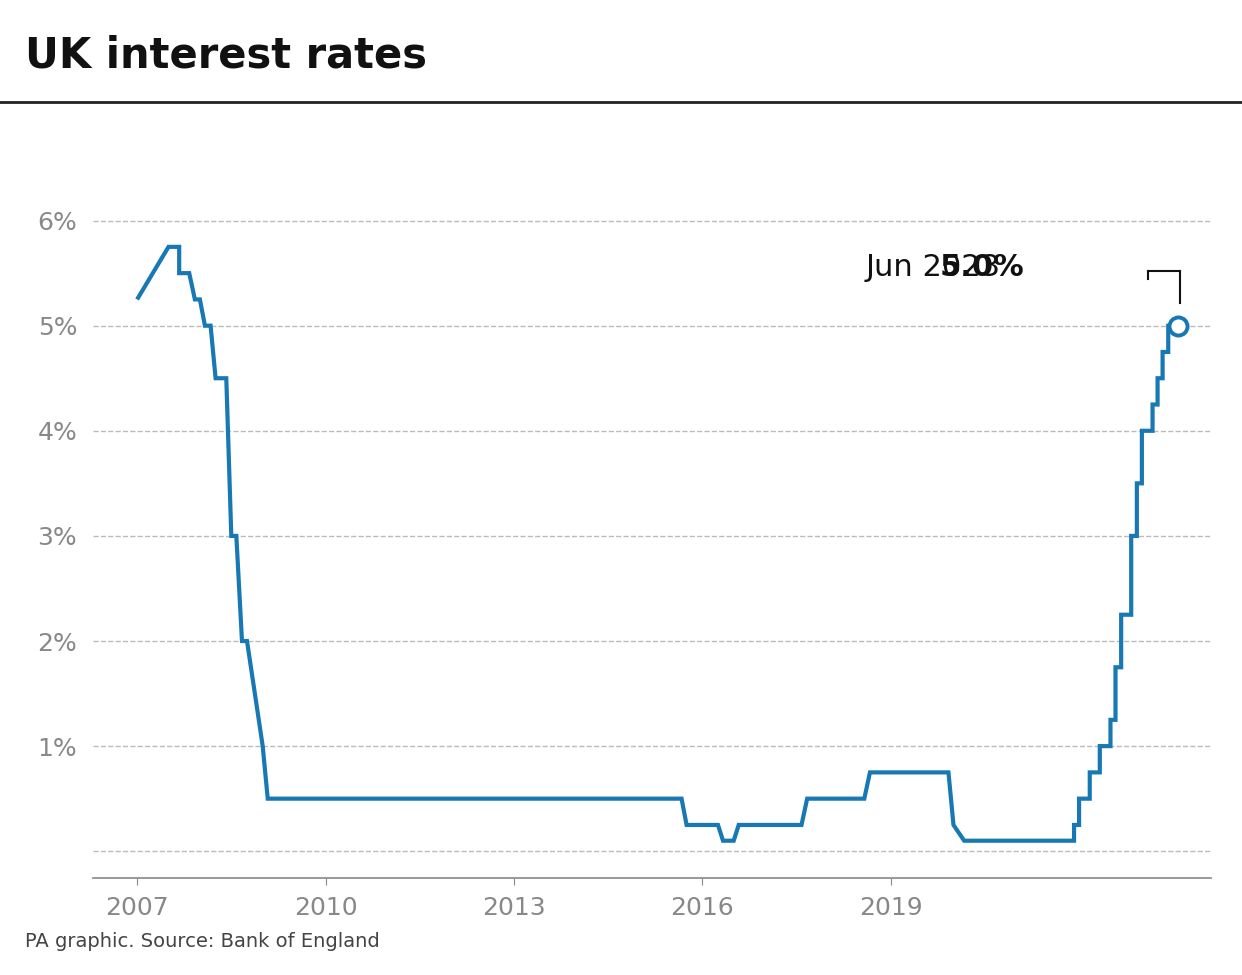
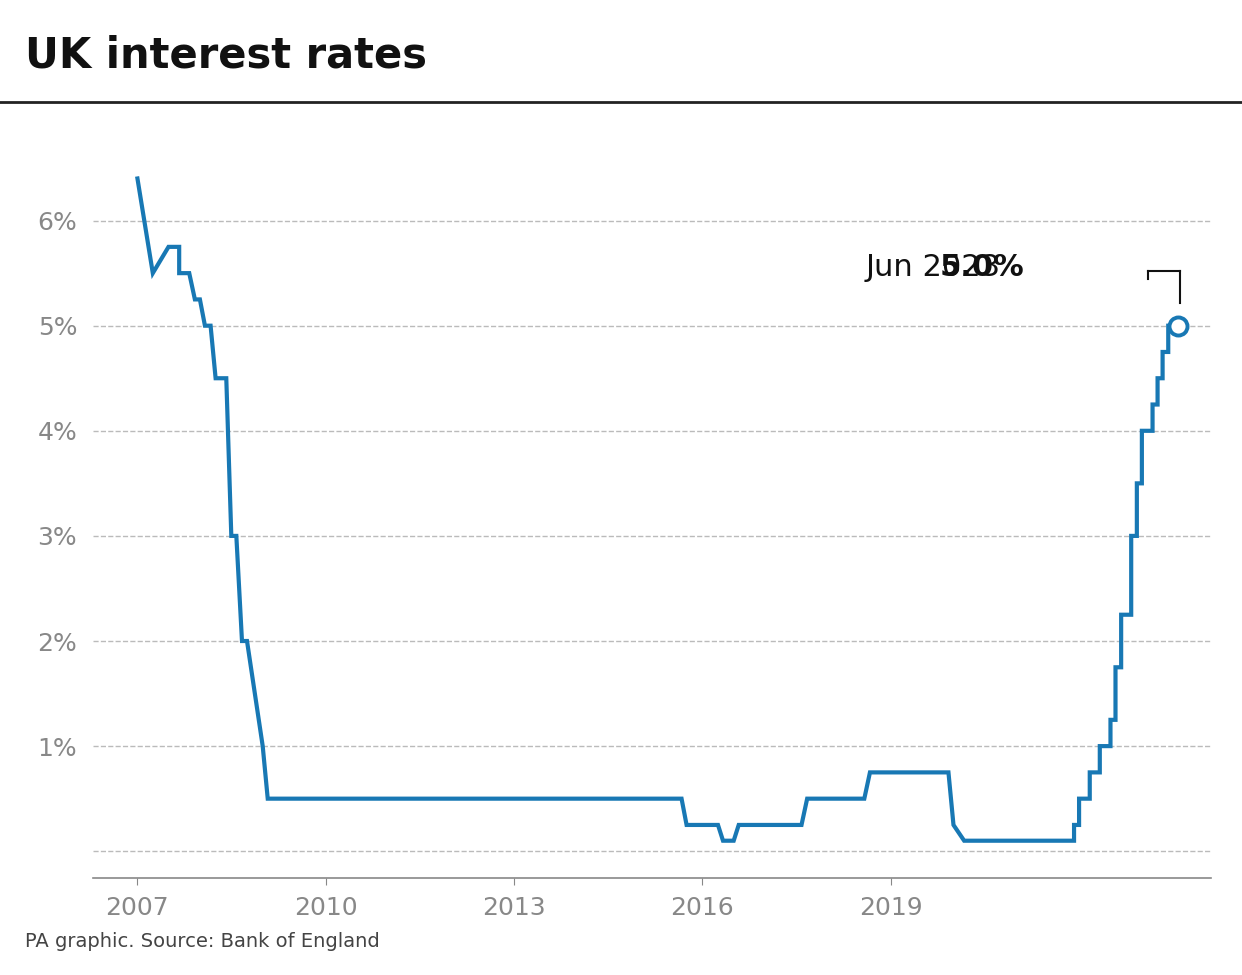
2007: 5.25% -> 6.42%
